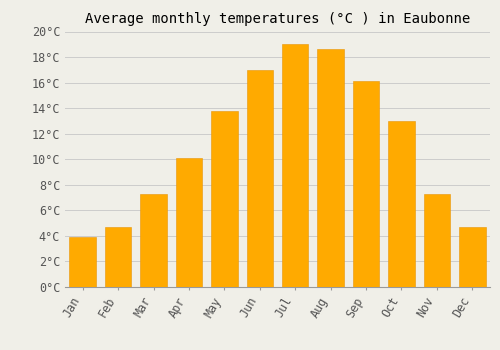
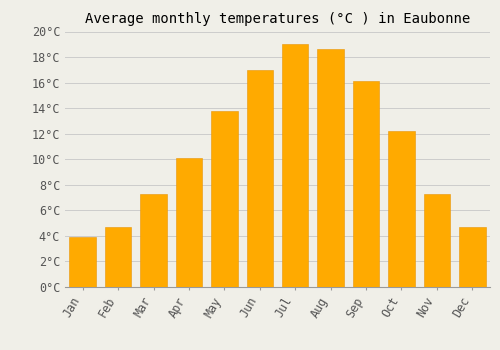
Oct: 13.0°C -> 12.2°C
